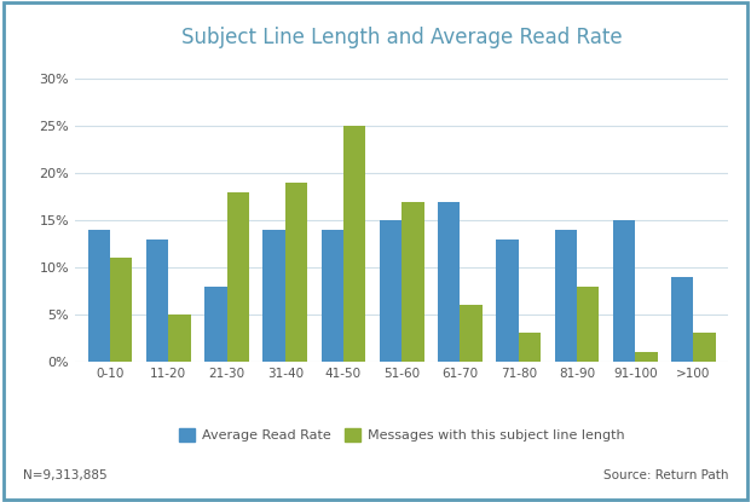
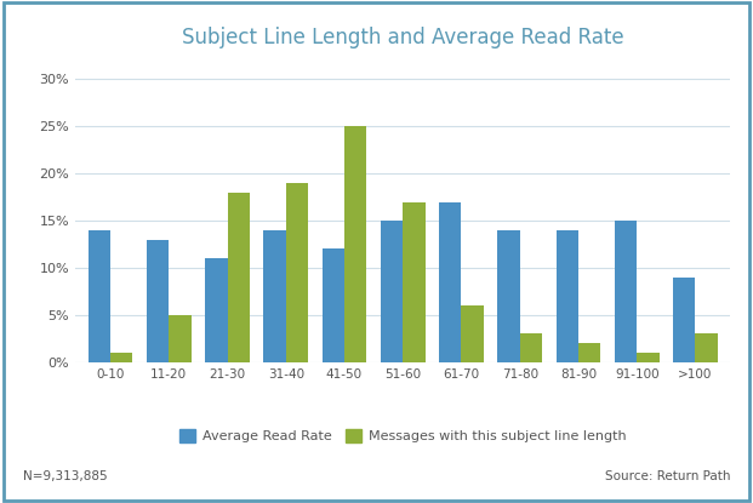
Messages with this subject line length/0-10: 11% -> 1%
Average Read Rate/21-30: 8% -> 11%
Average Read Rate/41-50: 14% -> 12%
Average Read Rate/71-80: 13% -> 14%
Messages with this subject line length/81-90: 8% -> 2%
